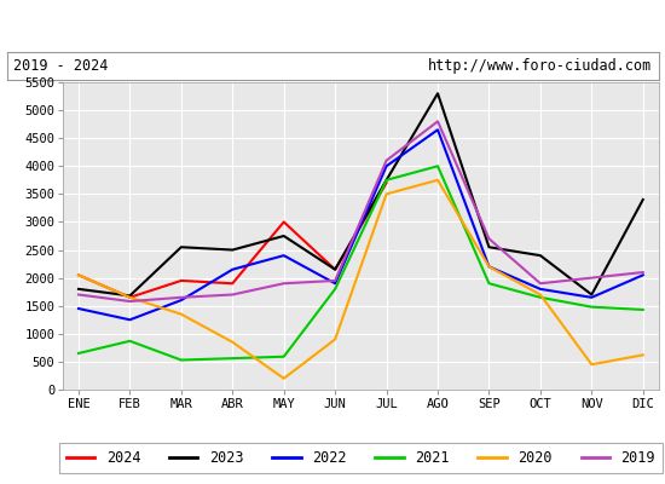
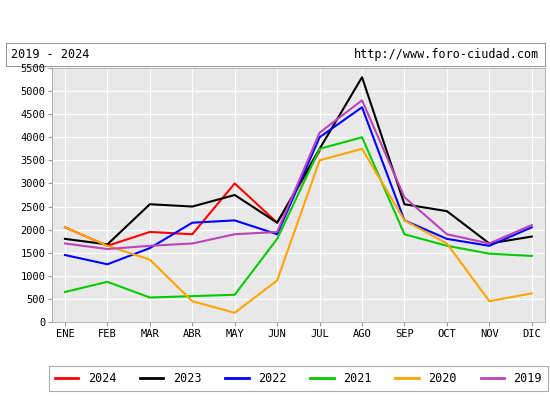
2020/ABR: 850 -> 450
2022/MAY: 2400 -> 2200
2019/NOV: 2000 -> 1700
2023/DIC: 3400 -> 1850
